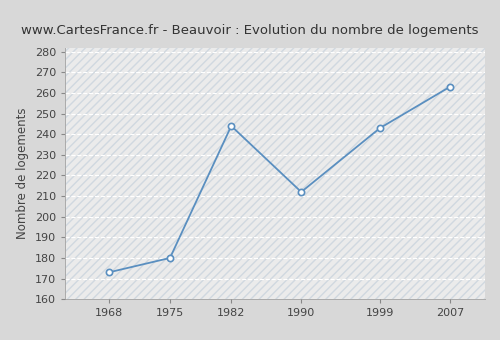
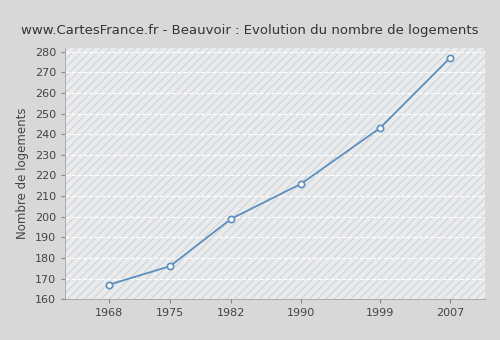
1968: 173 -> 167
1975: 180 -> 176
1982: 244 -> 199
1990: 212 -> 216
2007: 263 -> 277
